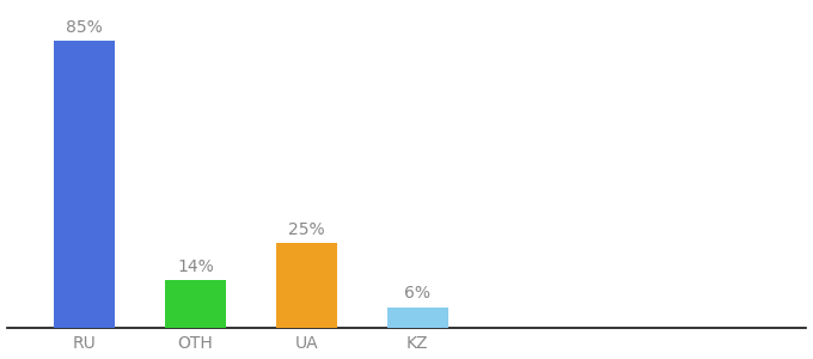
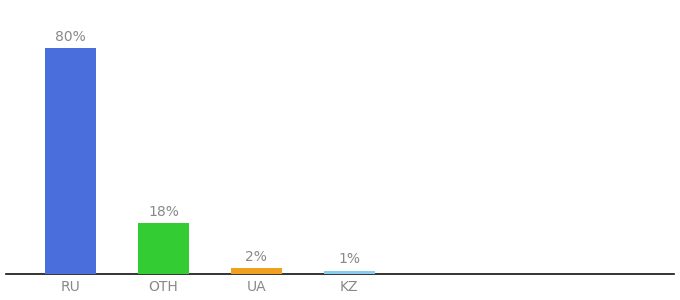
RU: 85% -> 80%
OTH: 14% -> 18%
UA: 25% -> 2%
KZ: 6% -> 1%
